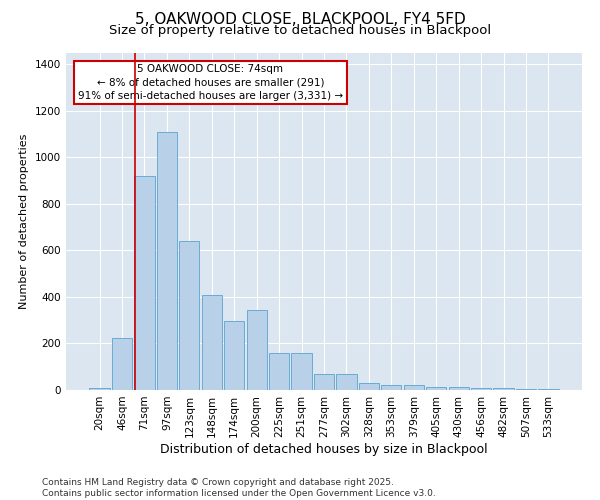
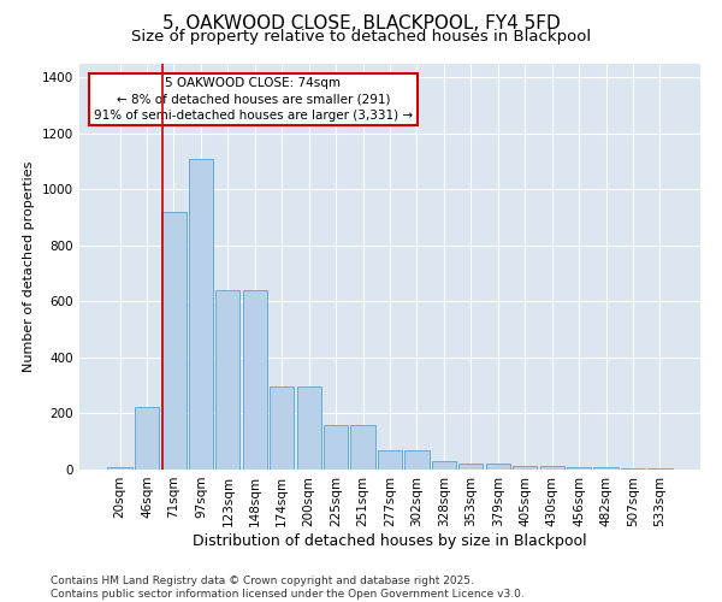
148sqm: 410 -> 640
200sqm: 345 -> 295
